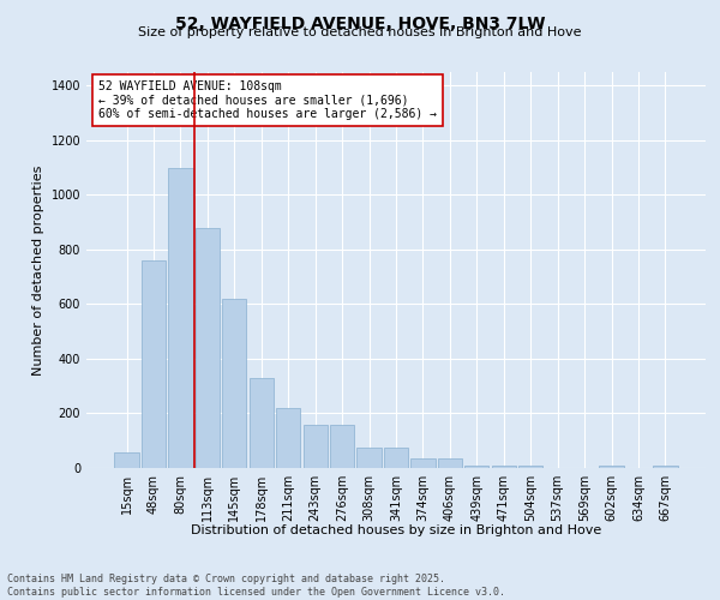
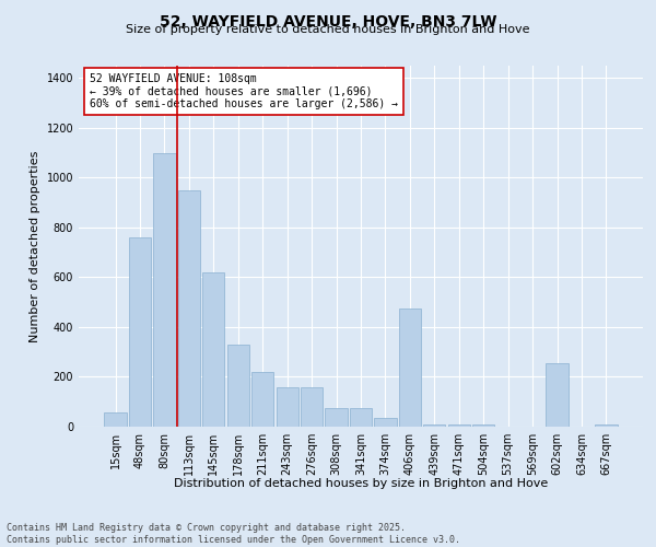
113sqm: 880 -> 950
406sqm: 35 -> 475
602sqm: 8 -> 255
